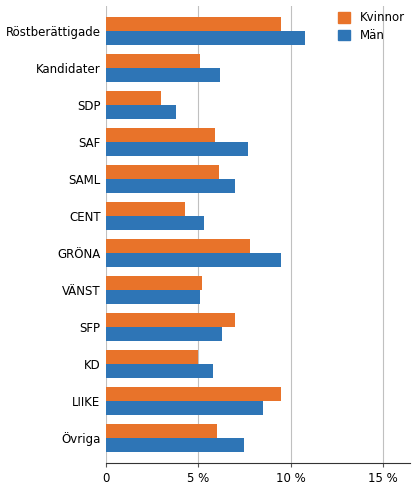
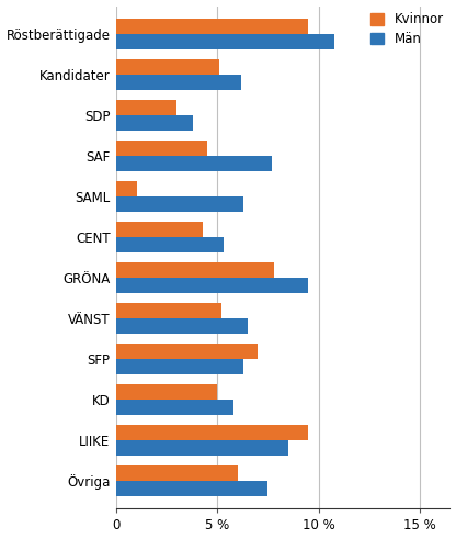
Kvinnor/SAF: 5.9 % -> 4.5 %
Kvinnor/SAML: 6.1 % -> 1.0 %
Män/SAML: 7.0 % -> 6.3 %
Män/VÄNST: 5.1 % -> 6.5 %
